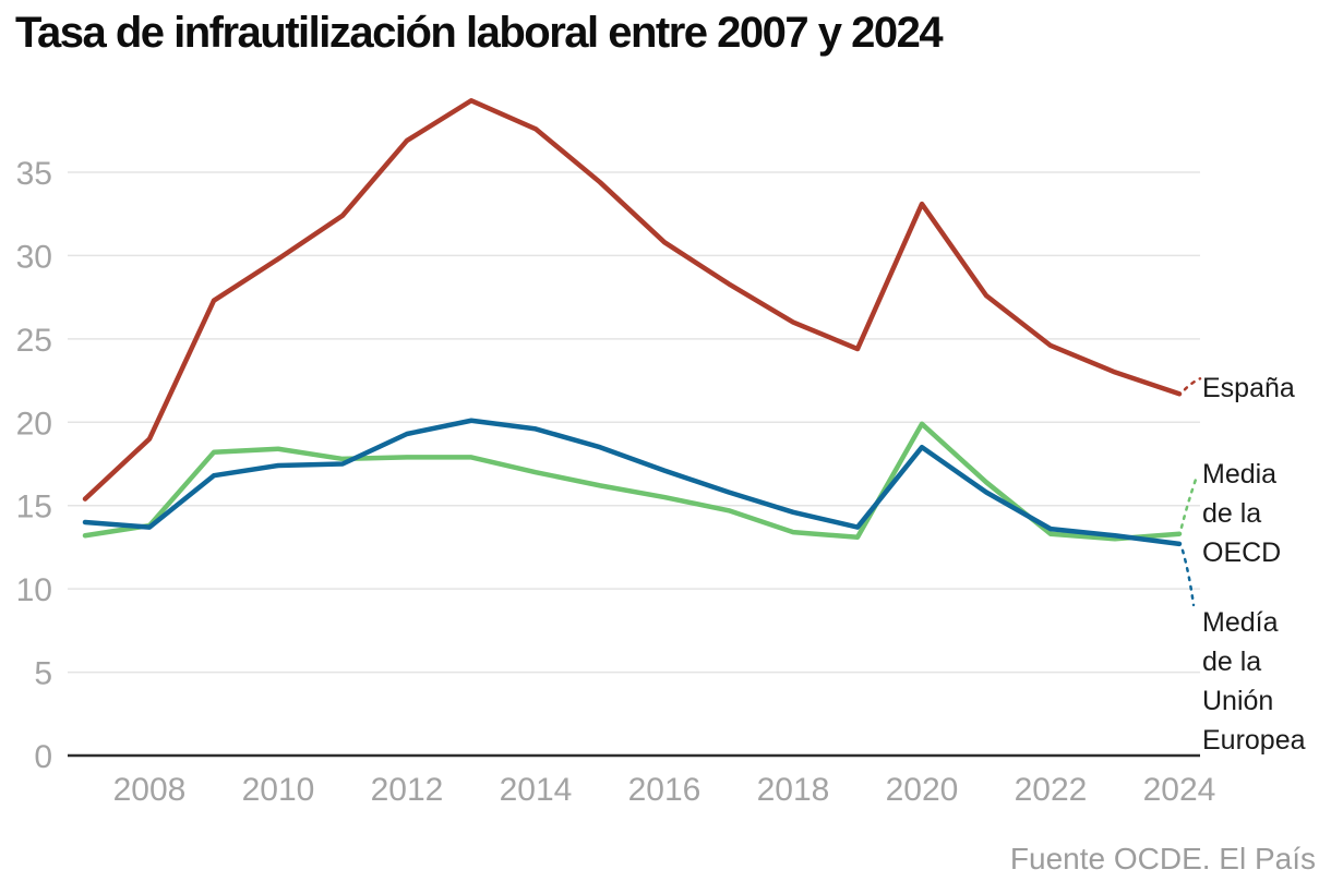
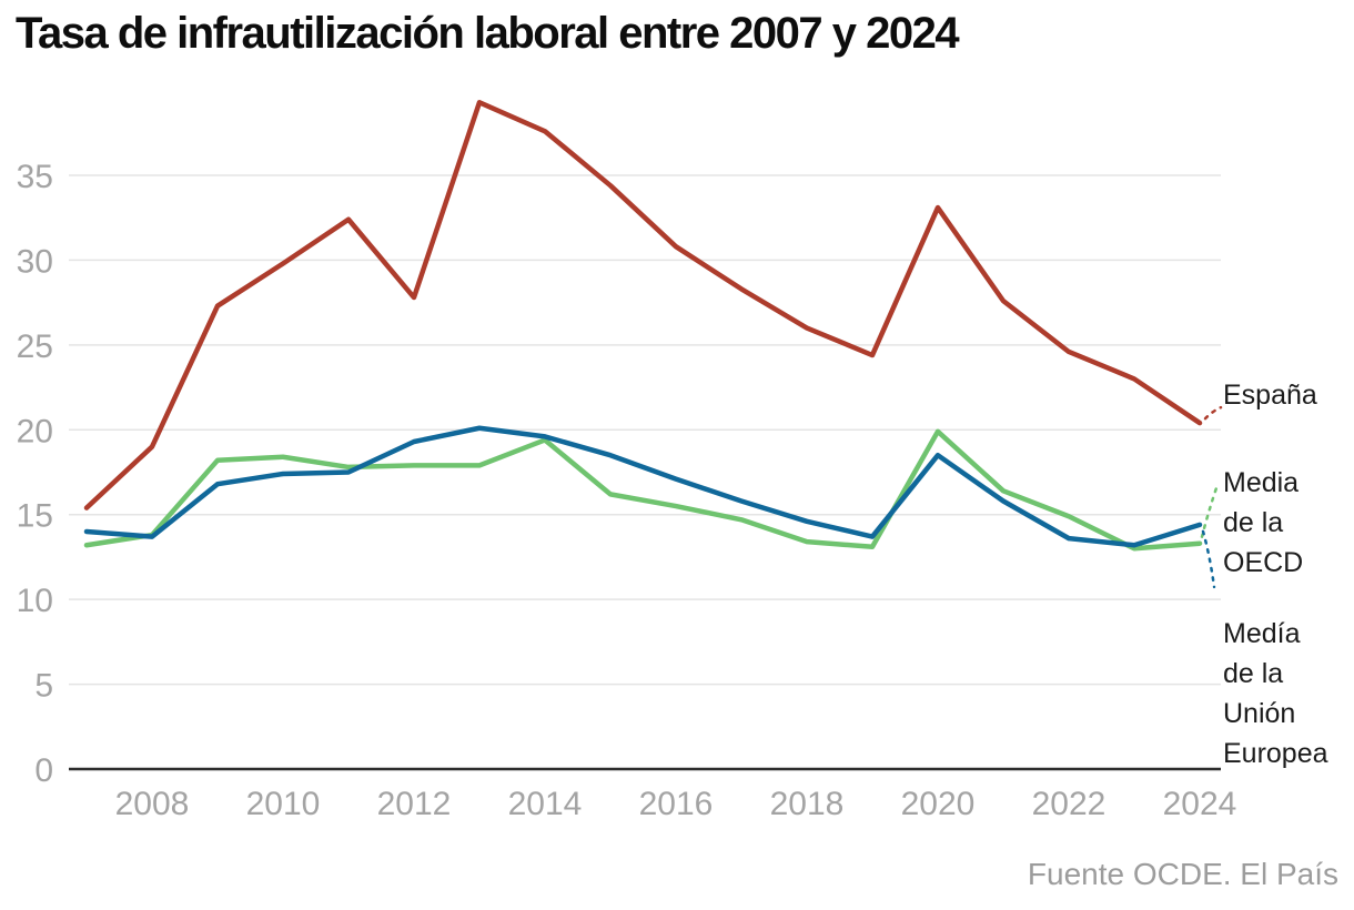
España/2012: 36.9 -> 27.8
Media de la OECD/2014: 17.0 -> 19.4
Media de la OECD/2022: 13.3 -> 14.9
España/2024: 21.7 -> 20.4
Medía de la Unión Europea/2024: 12.7 -> 14.4
